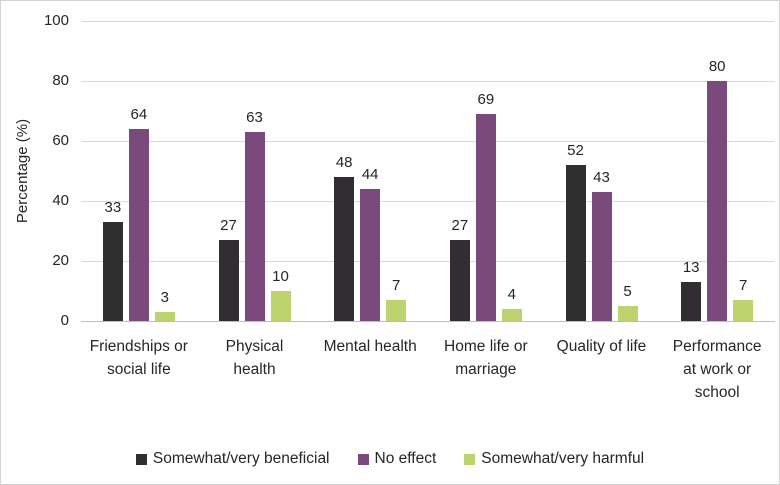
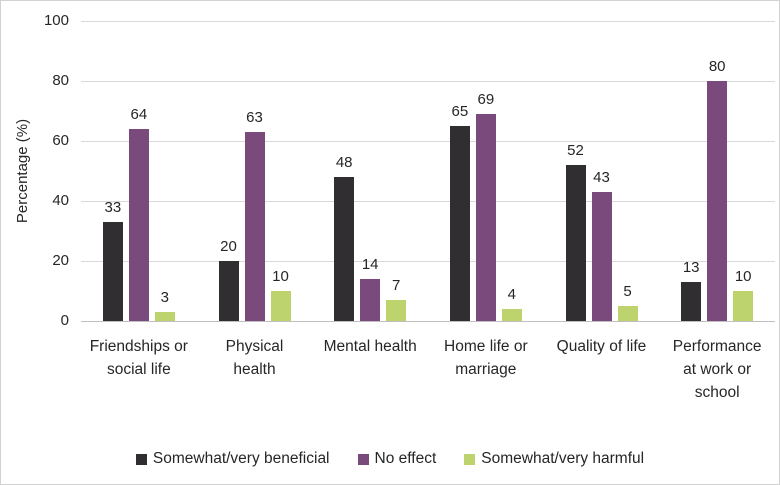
Somewhat/very beneficial/Physical health: 27 -> 20
No effect/Mental health: 44 -> 14
Somewhat/very beneficial/Home life or marriage: 27 -> 65
Somewhat/very harmful/Performance at work or school: 7 -> 10
